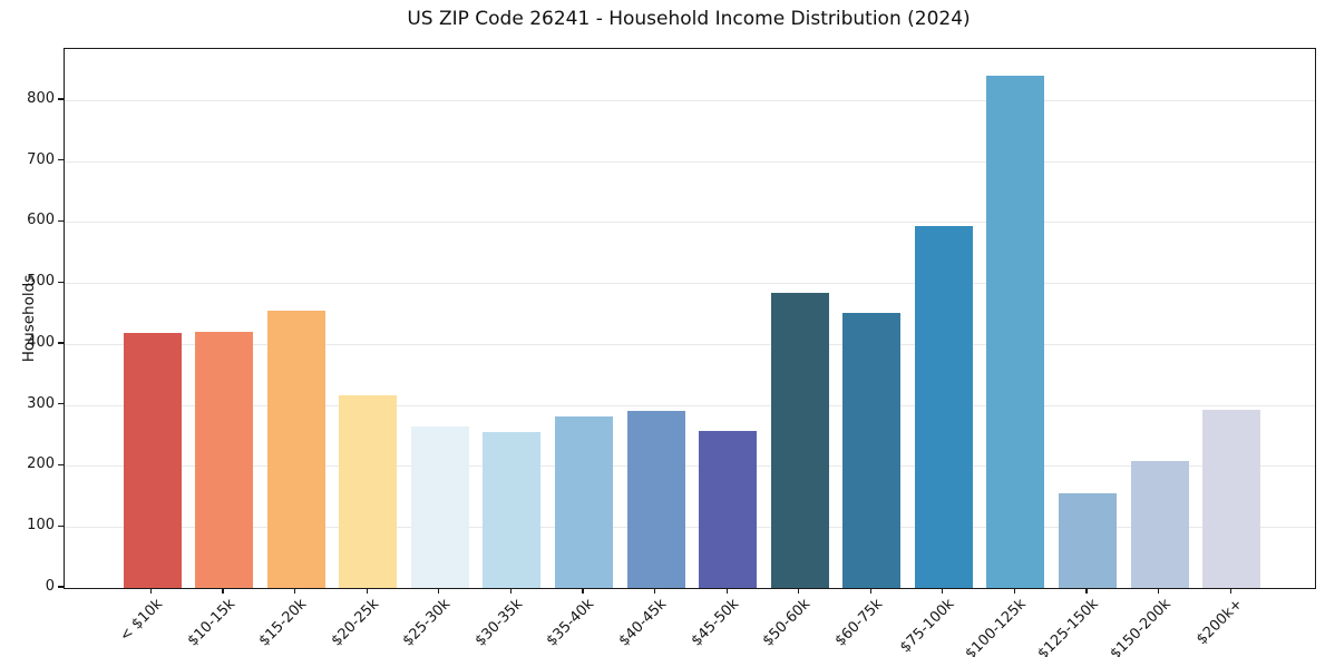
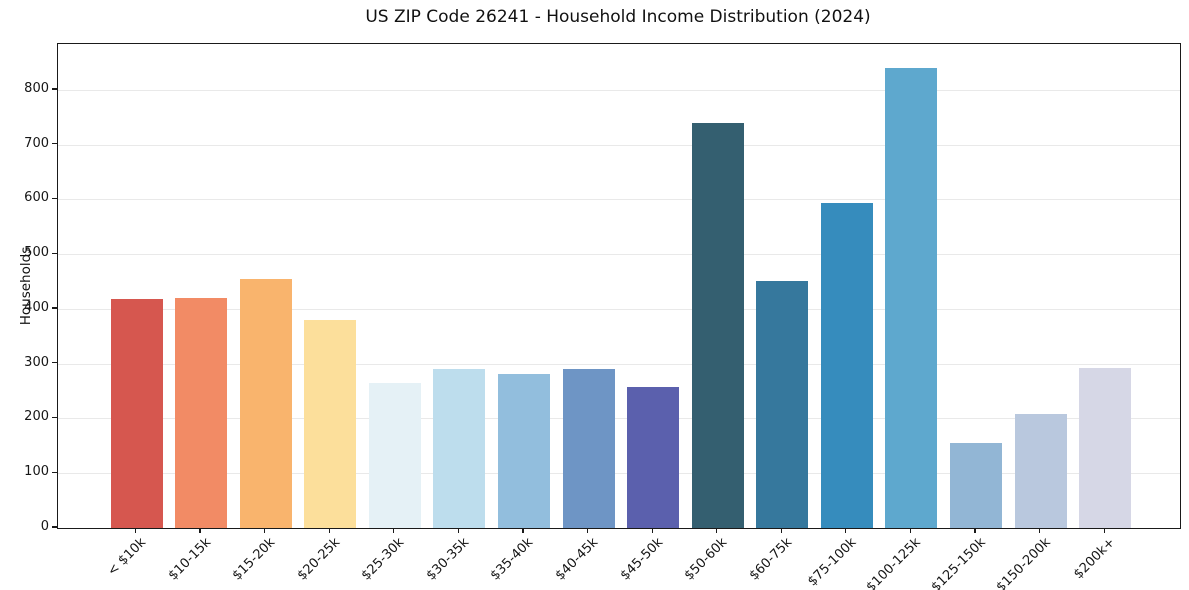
$20-25k: 320 -> 380
$30-35k: 260 -> 290
$50-60k: 480 -> 740
